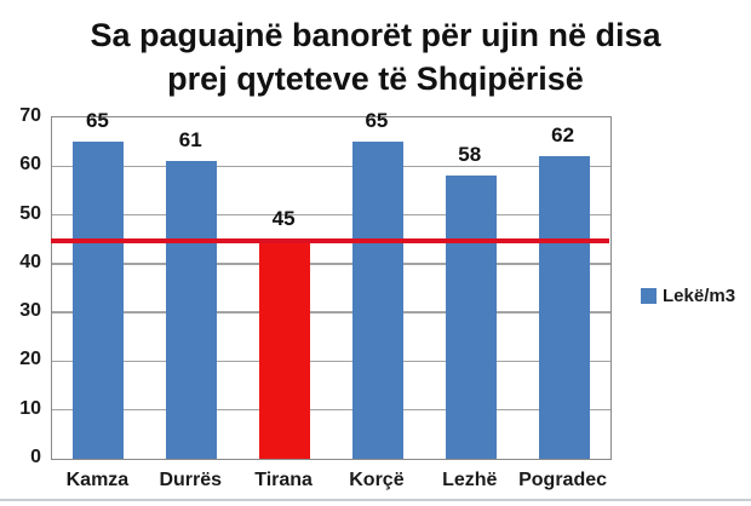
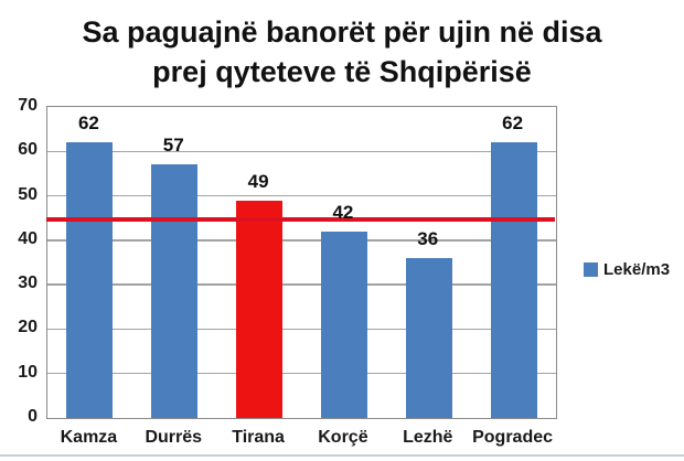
Kamza: 65 -> 62
Durrës: 61 -> 57
Tirana: 45 -> 49
Korçë: 65 -> 42
Lezhë: 58 -> 36
